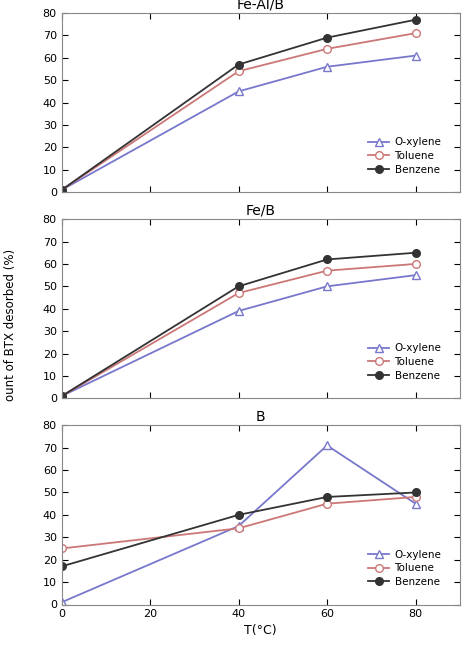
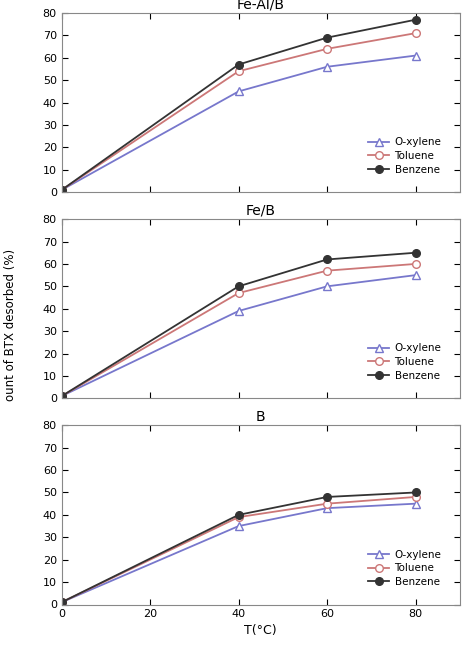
B/Toluene/0: 25 -> 1
B/Benzene/0: 17 -> 1
B/Toluene/40: 34 -> 39
B/O-xylene/60: 71 -> 43
